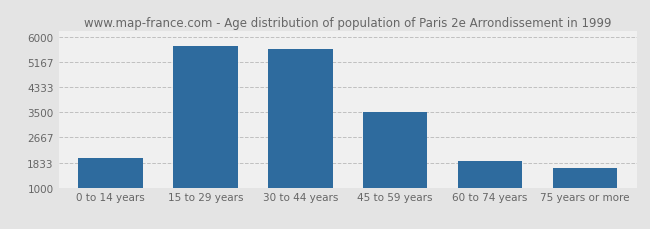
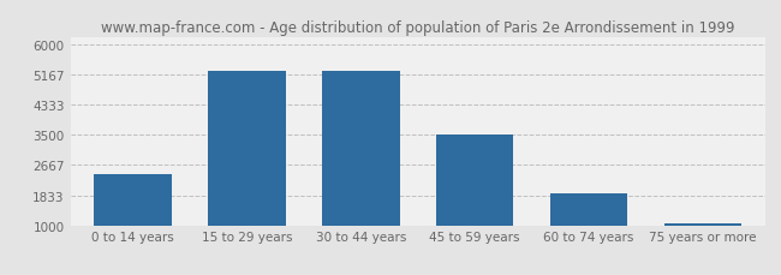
0 to 14 years: 2000 -> 2430
15 to 29 years: 5700 -> 5270
30 to 44 years: 5600 -> 5290
75 years or more: 1650 -> 1050
